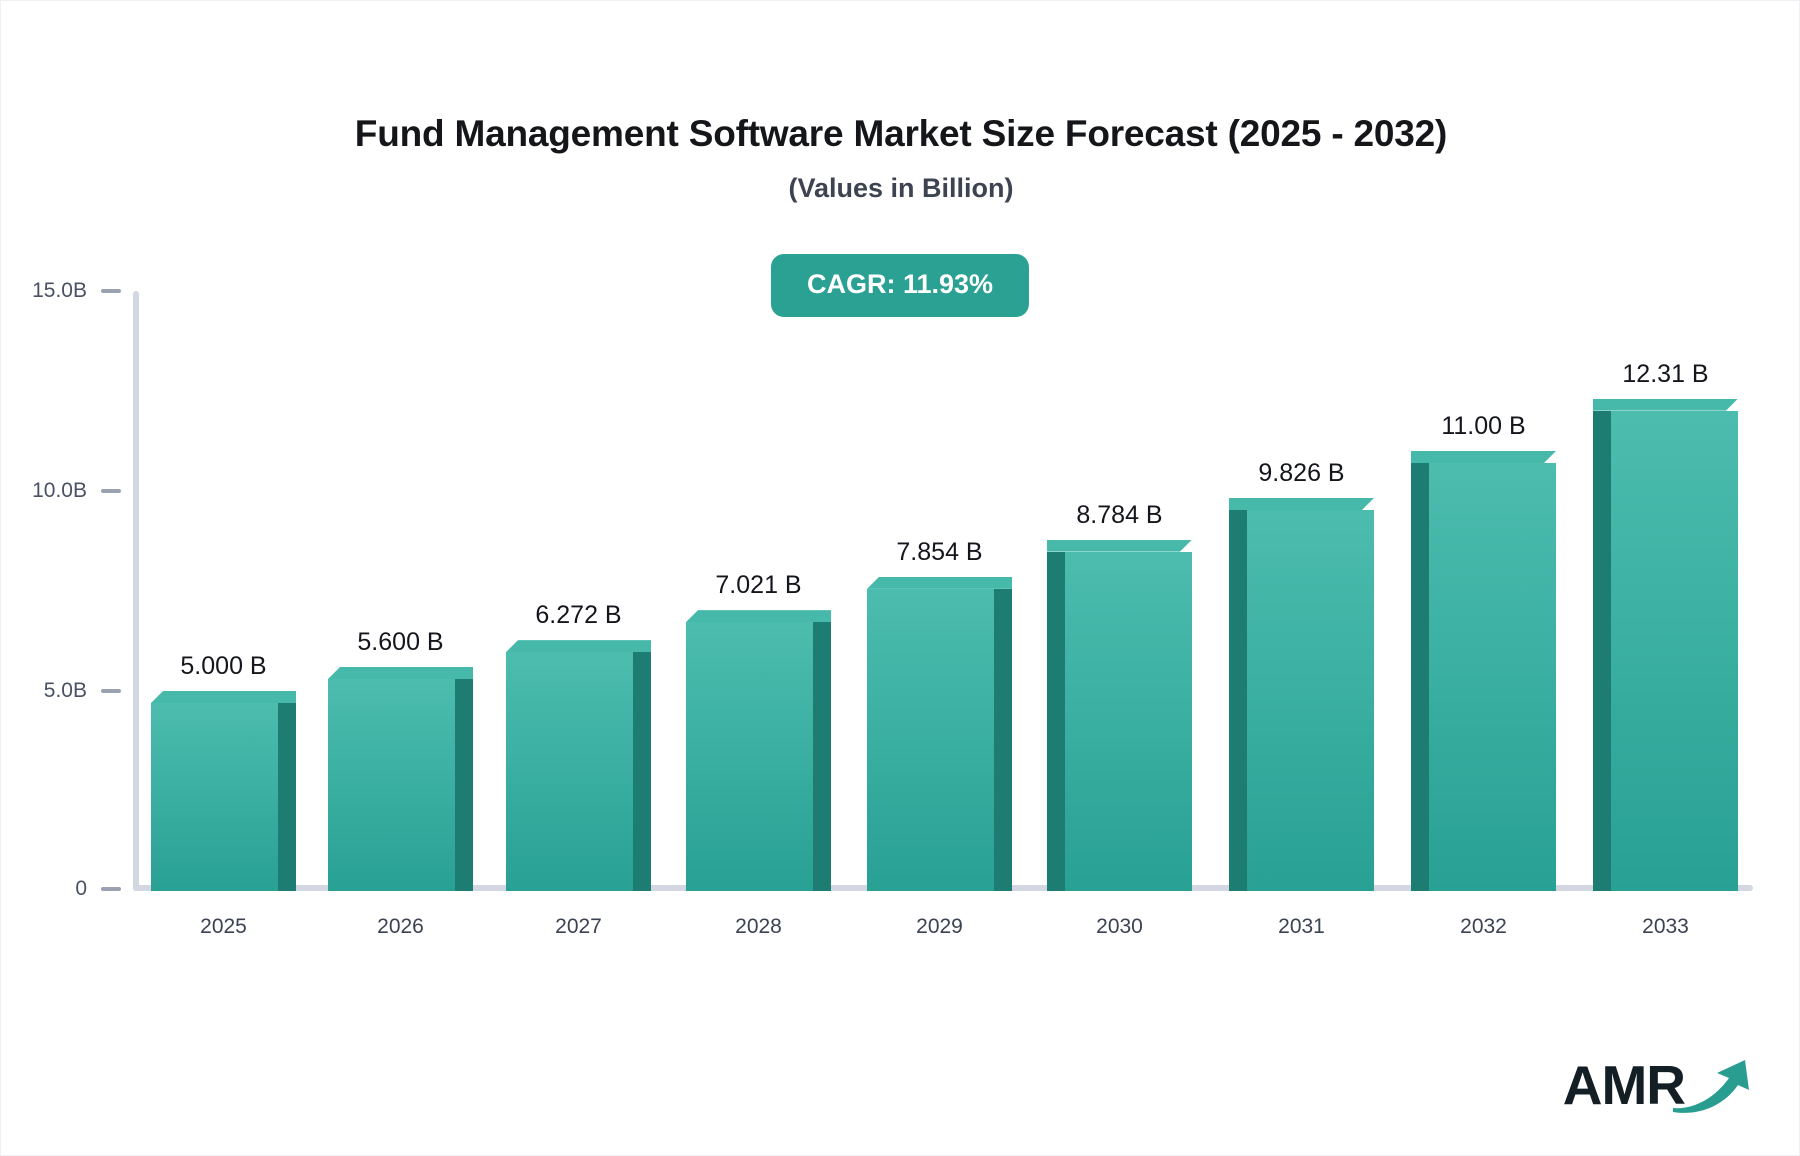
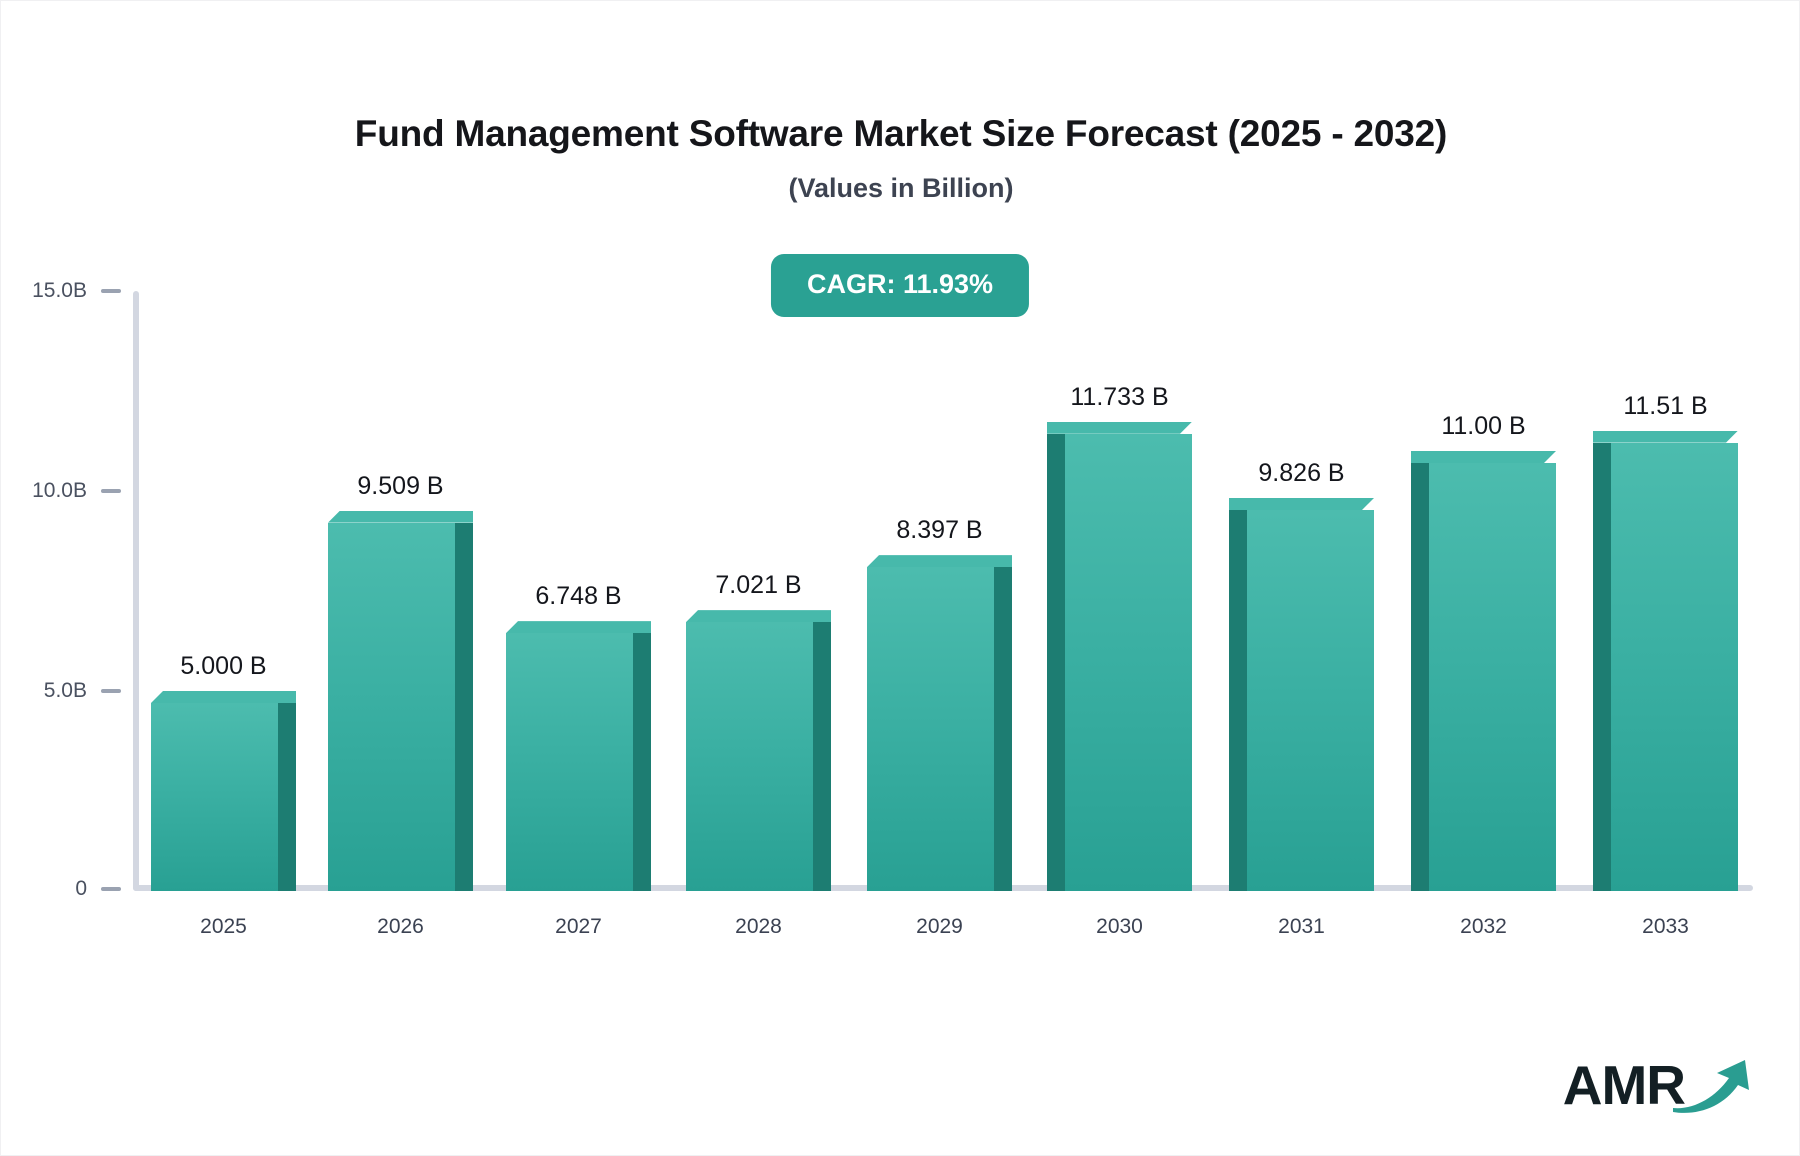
2026: 5.600 -> 9.509
2027: 6.272 -> 6.748
2029: 7.854 -> 8.397
2030: 8.784 -> 11.733
2033: 12.31 -> 11.51
